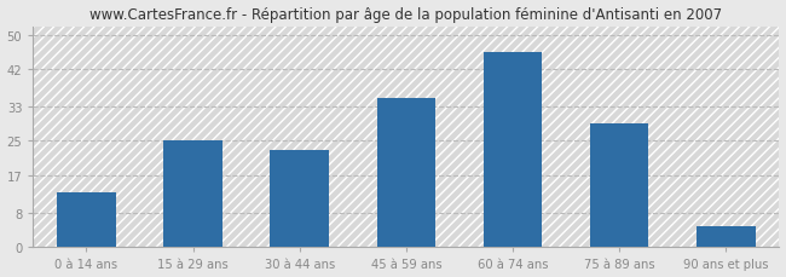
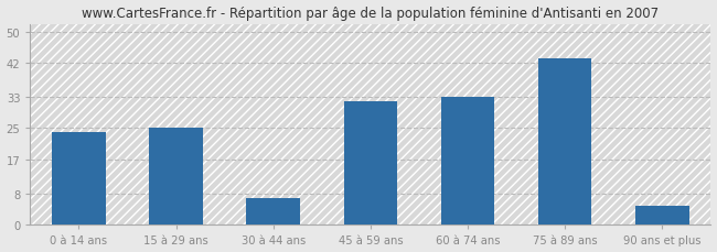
0 à 14 ans: 13 -> 24
30 à 44 ans: 23 -> 7
45 à 59 ans: 35 -> 32
60 à 74 ans: 46 -> 33
75 à 89 ans: 29 -> 43
